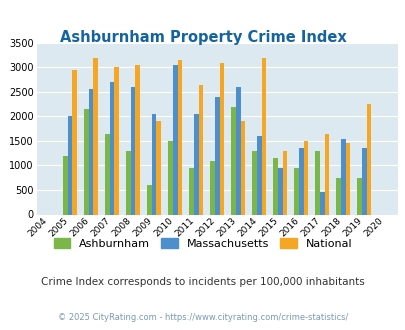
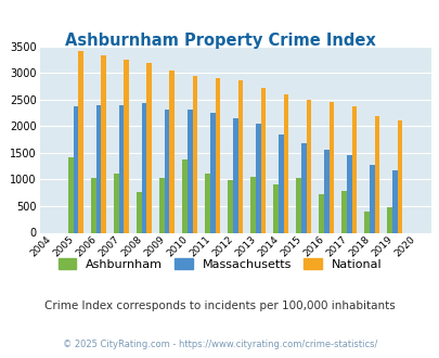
Ashburnham/2005: 1200 -> 1420
Massachusetts/2005: 2000 -> 2370
National/2005: 2950 -> 3410
Ashburnham/2006: 2150 -> 1040
Massachusetts/2006: 2550 -> 2400
National/2006: 3200 -> 3330
Ashburnham/2007: 1650 -> 1120
Massachusetts/2007: 2700 -> 2400
National/2007: 3000 -> 3250
Ashburnham/2008: 1300 -> 760
Massachusetts/2008: 2600 -> 2440
National/2008: 3050 -> 3200
Ashburnham/2009: 600 -> 1040
Massachusetts/2009: 2050 -> 2310
National/2009: 1900 -> 3040
Ashburnham/2010: 1500 -> 1370
Massachusetts/2010: 3050 -> 2320
National/2010: 3150 -> 2950
Ashburnham/2011: 950 -> 1110
Massachusetts/2011: 2050 -> 2260
National/2011: 2650 -> 2910
Ashburnham/2012: 1100 -> 980
Massachusetts/2012: 2400 -> 2160
National/2012: 3100 -> 2870
Ashburnham/2013: 2200 -> 1060
Massachusetts/2013: 2600 -> 2060
National/2013: 1900 -> 2720
Ashburnham/2014: 1300 -> 910
Massachusetts/2014: 1600 -> 1850
National/2014: 3200 -> 2600
Ashburnham/2015: 1150 -> 1040
Massachusetts/2015: 950 -> 1680
National/2015: 1300 -> 2500
Ashburnham/2016: 950 -> 720
Massachusetts/2016: 1350 -> 1560
National/2016: 1500 -> 2460
Ashburnham/2017: 1300 -> 790
Massachusetts/2017: 450 -> 1450
National/2017: 1650 -> 2370
Ashburnham/2018: 750 -> 390
Massachusetts/2018: 1550 -> 1260
National/2018: 1450 -> 2200
Ashburnham/2019: 750 -> 470
Massachusetts/2019: 1350 -> 1180
National/2019: 2250 -> 2120
